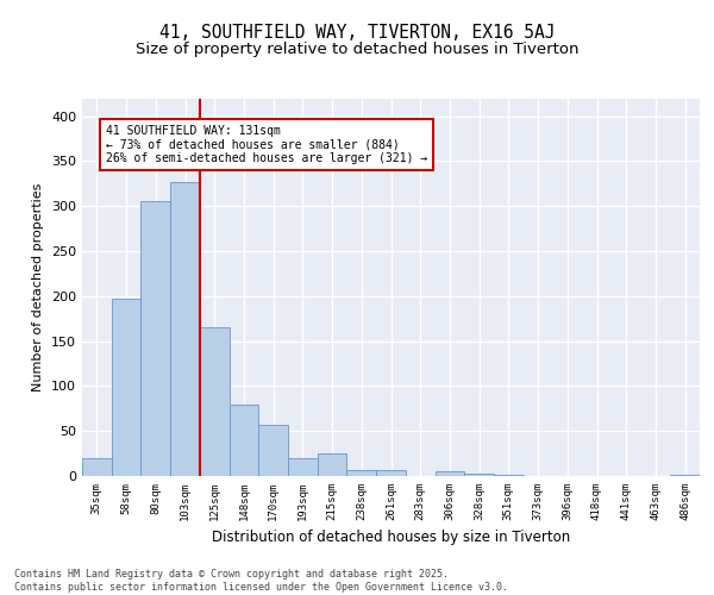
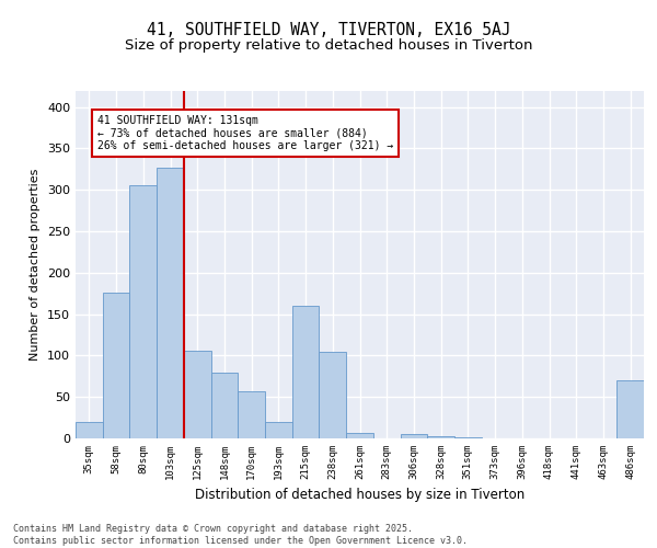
58sqm: 197 -> 176
125sqm: 165 -> 106
215sqm: 25 -> 160
238sqm: 7 -> 104
486sqm: 1 -> 70
